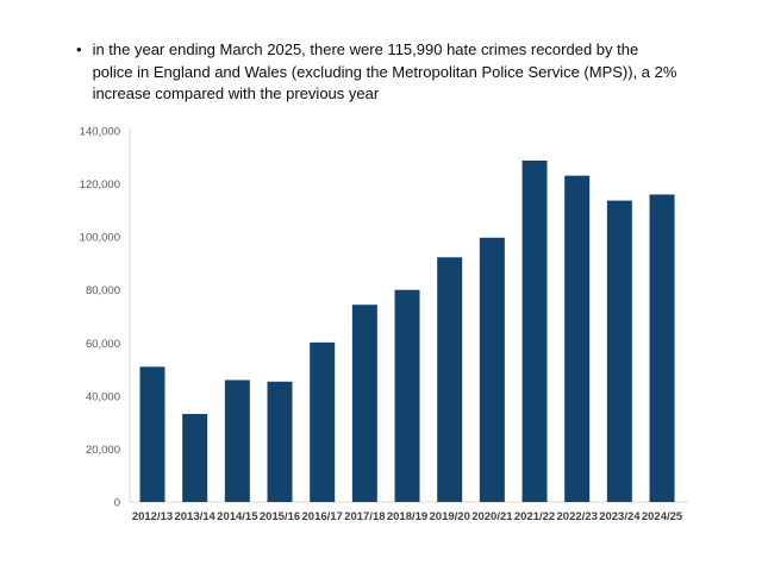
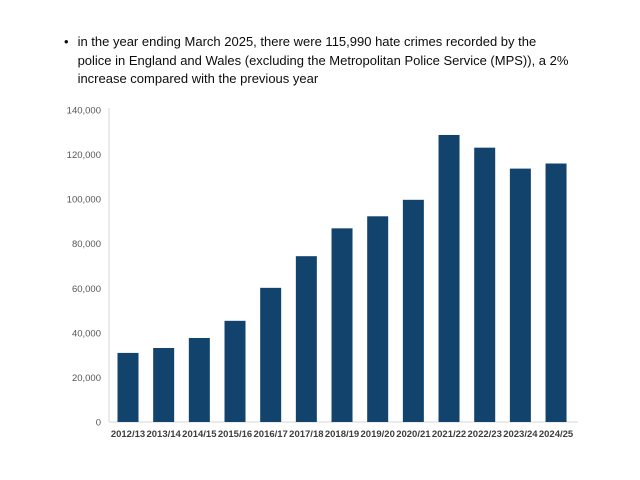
2012/13: 51000 -> 31000
2014/15: 46000 -> 38000
2018/19: 80000 -> 87000
